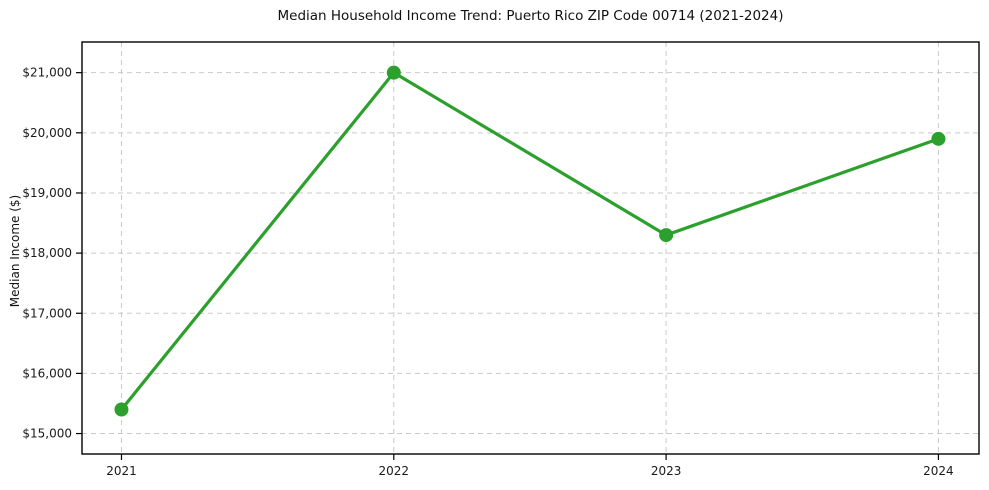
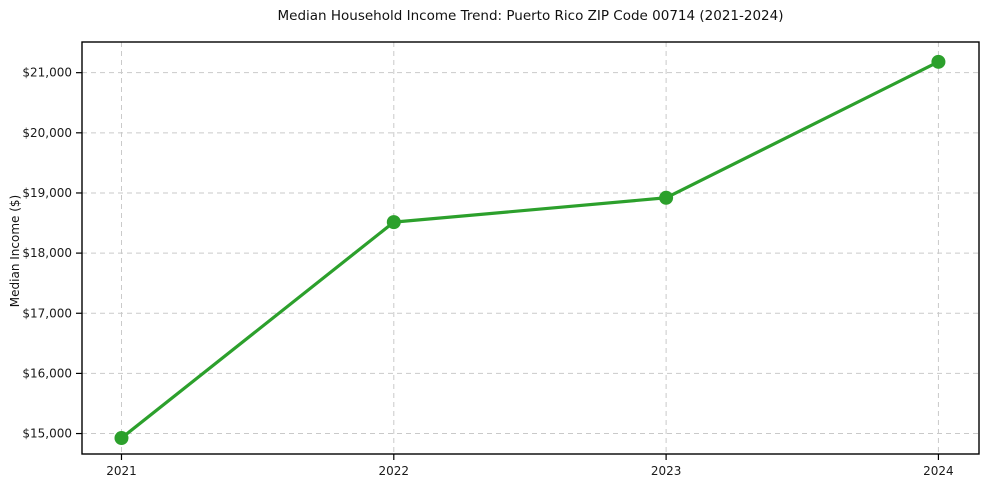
2021: $15400 -> $14900
2022: $21000 -> $18500
2023: $18300 -> $18900
2024: $19900 -> $21200
